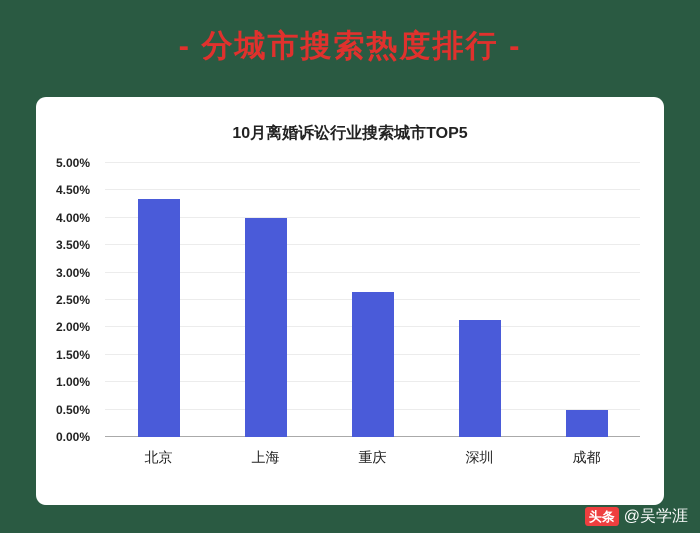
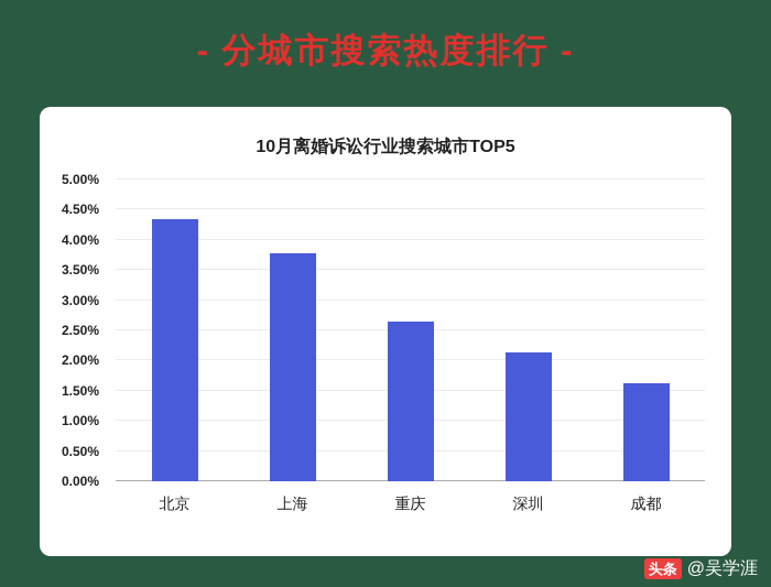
上海: 4.0% -> 3.8%
成都: 0.5% -> 1.6%
